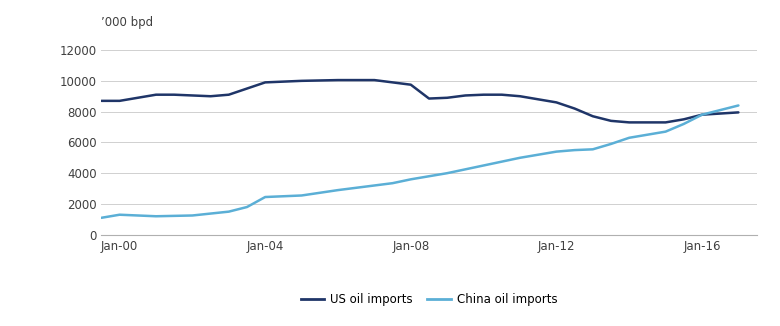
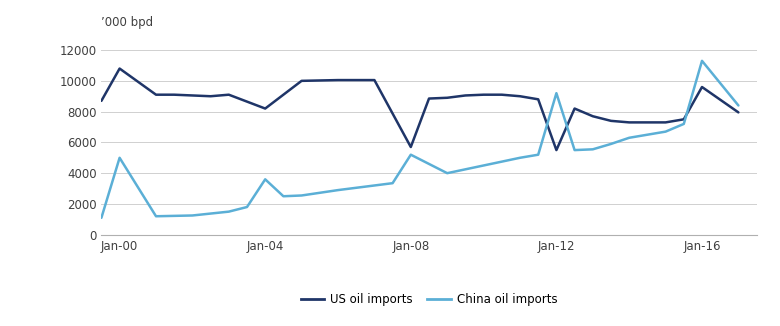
US oil imports/Jan-00: 8700 -> 10800
China oil imports/Jan-00: 1300 -> 5000
US oil imports/Jan-04: 9900 -> 8200
China oil imports/Jan-04: 2400 -> 3600
US oil imports/Jan-08: 9800 -> 5700
China oil imports/Jan-08: 3600 -> 5200
US oil imports/Jan-12: 8600 -> 5500
China oil imports/Jan-12: 5400 -> 9200
US oil imports/Jan-16: 7800 -> 9600
China oil imports/Jan-16: 7800 -> 11300
